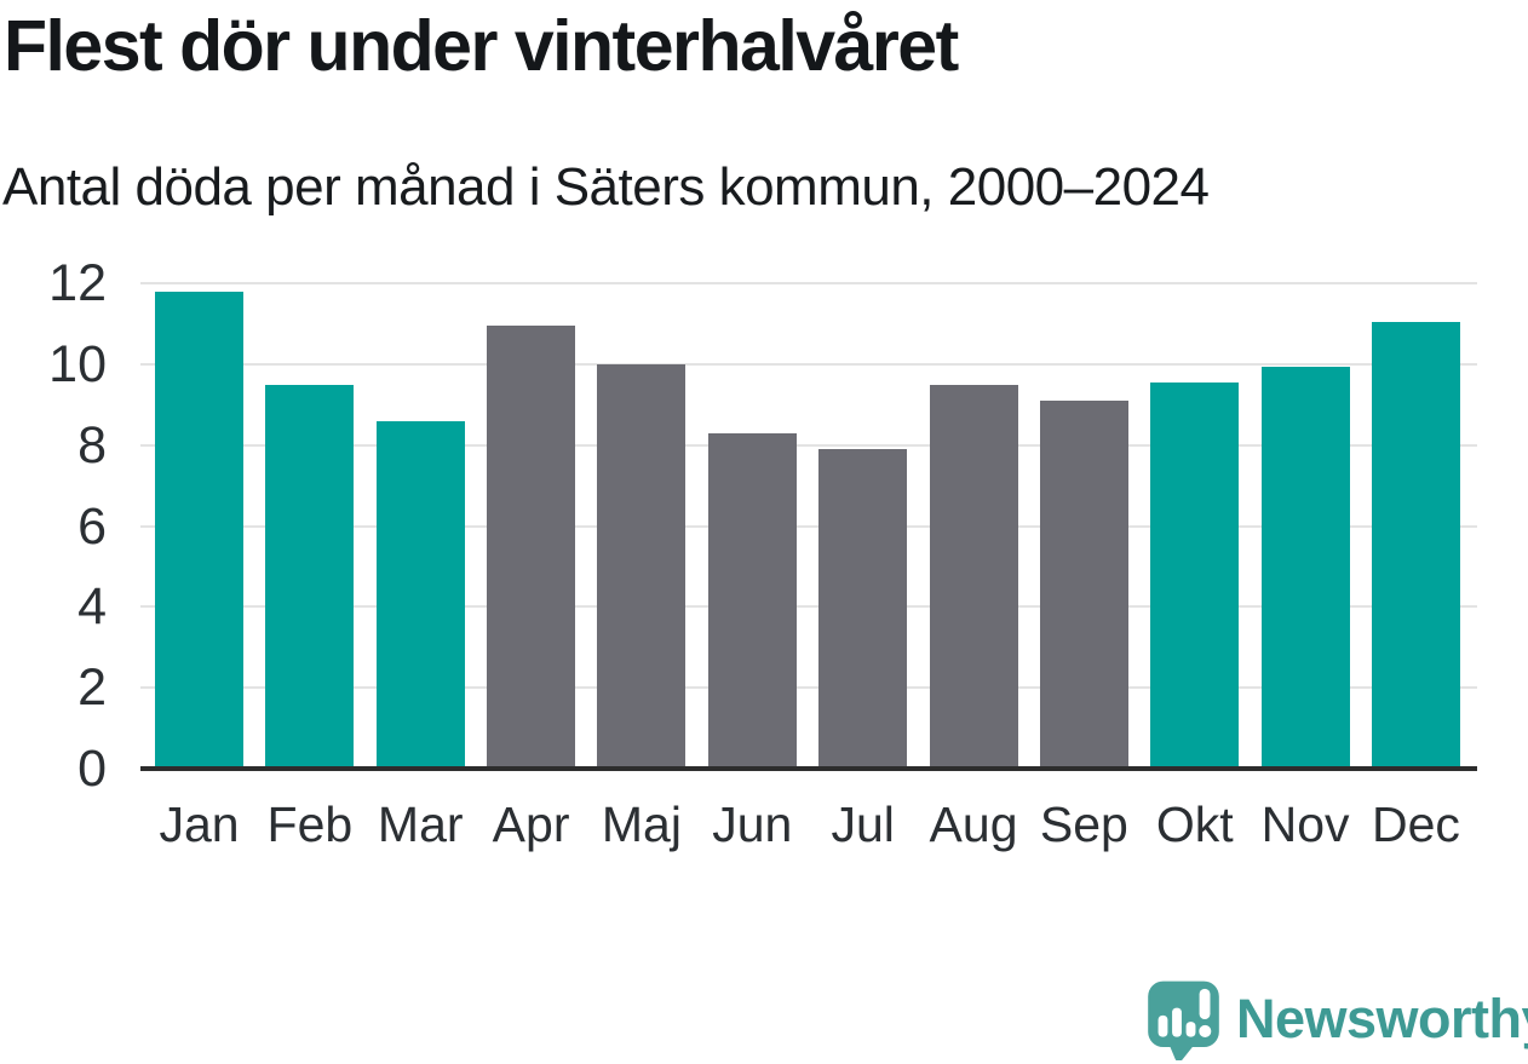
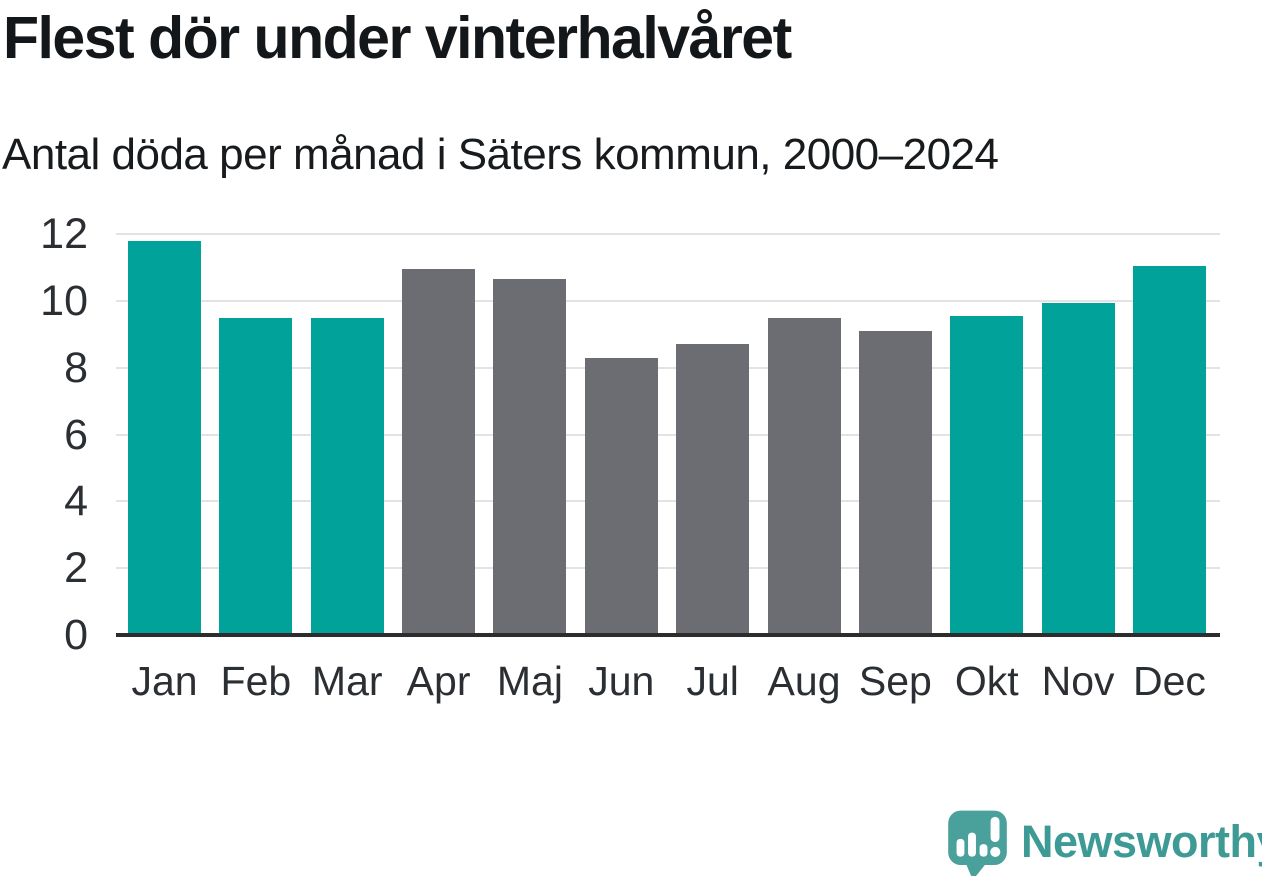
Mar: 8.6 -> 9.5
Maj: 10.0 -> 10.7
Jul: 7.9 -> 8.7
